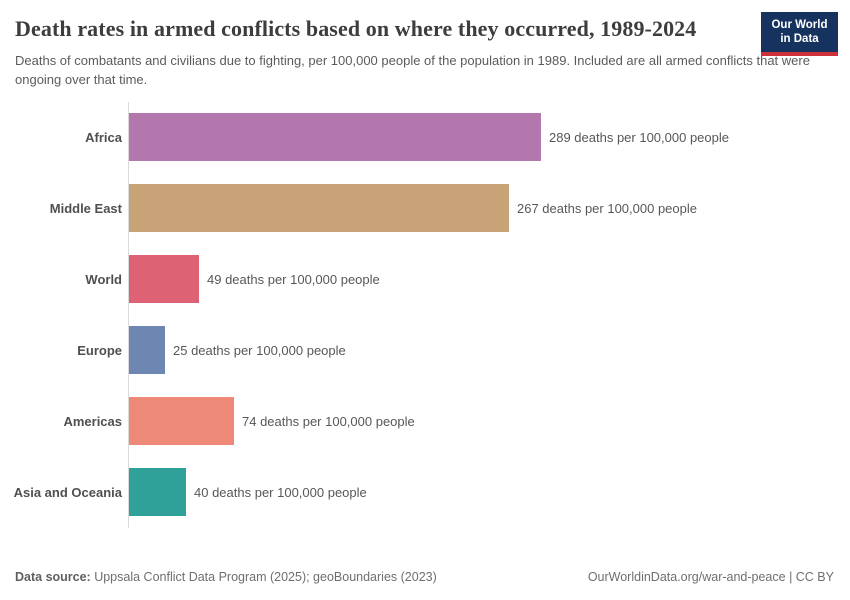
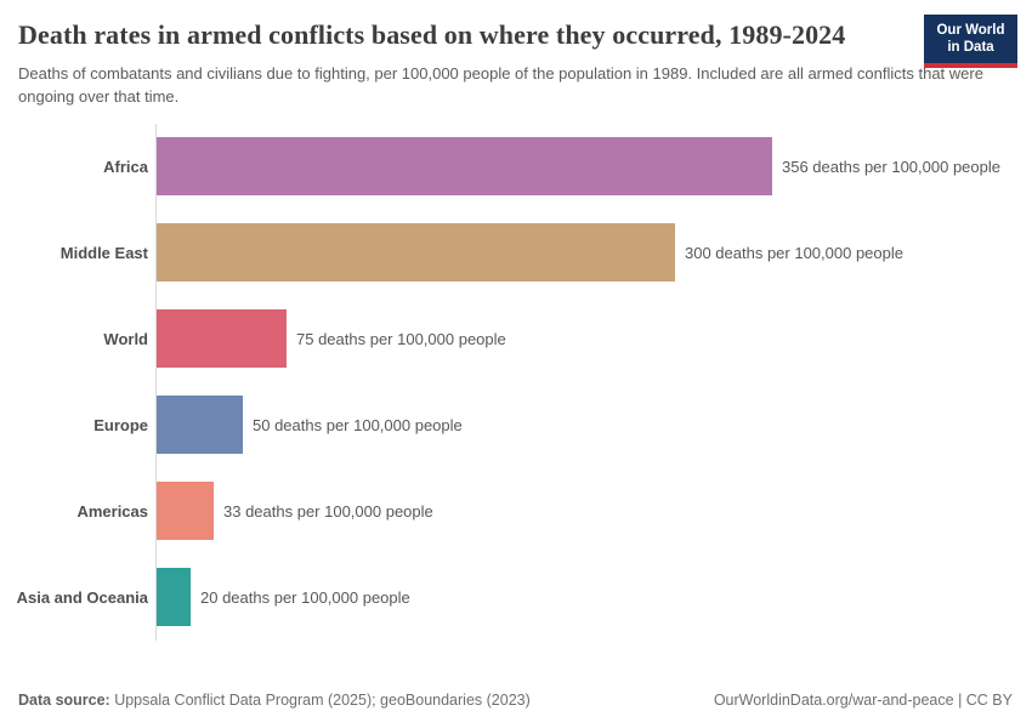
Africa: 289 -> 356
Middle East: 267 -> 300
World: 49 -> 75
Europe: 25 -> 50
Americas: 74 -> 33
Asia and Oceania: 40 -> 20
